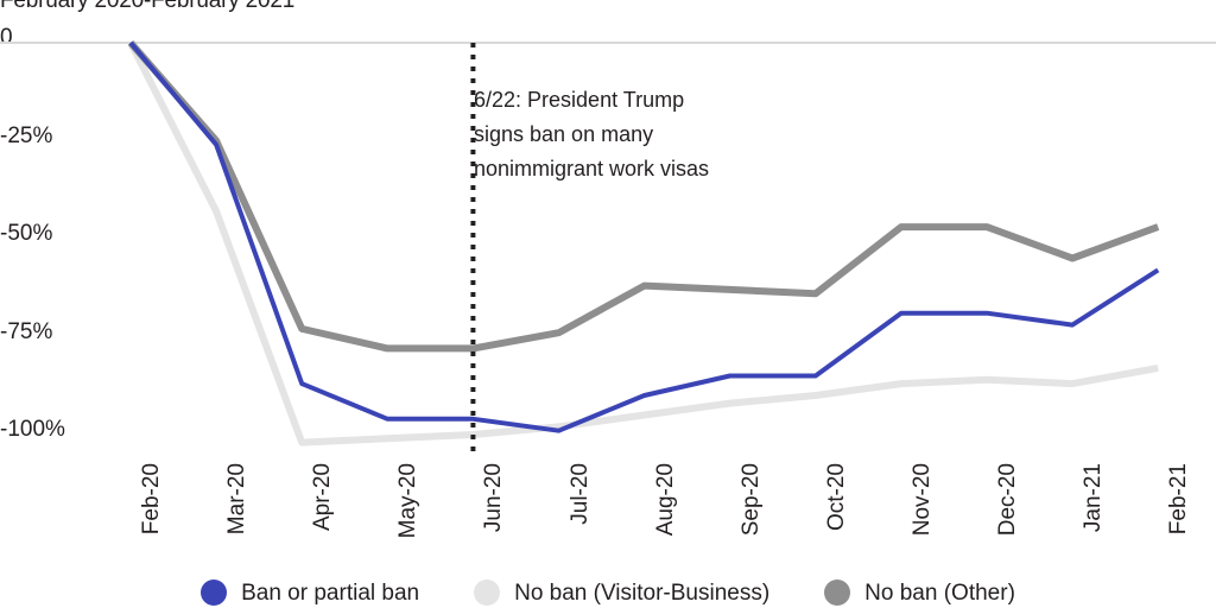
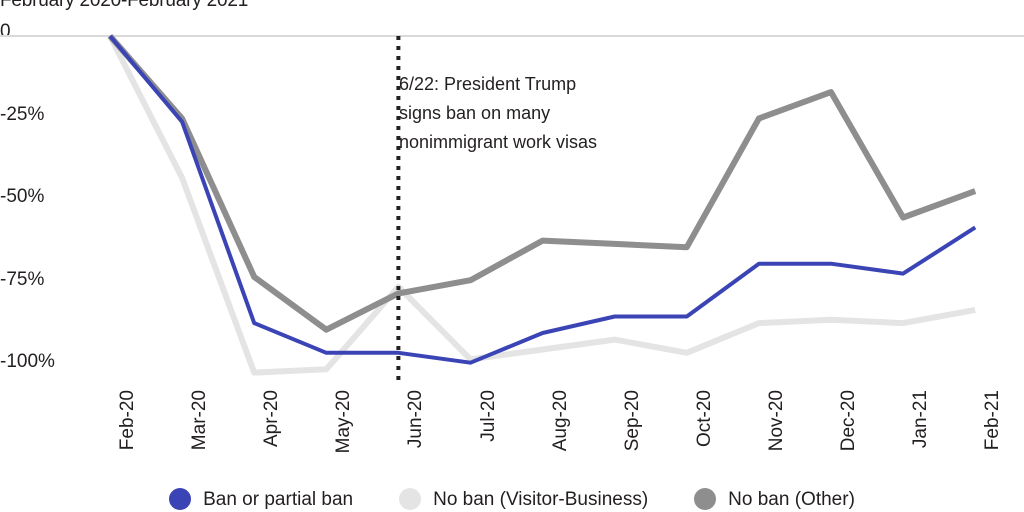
No ban (Other)/May-20: -78 -> -89
No ban (Visitor-Business)/Jun-20: -100 -> -76
No ban (Visitor-Business)/Oct-20: -90 -> -96
No ban (Other)/Nov-20: -47 -> -25
No ban (Other)/Dec-20: -47 -> -17
